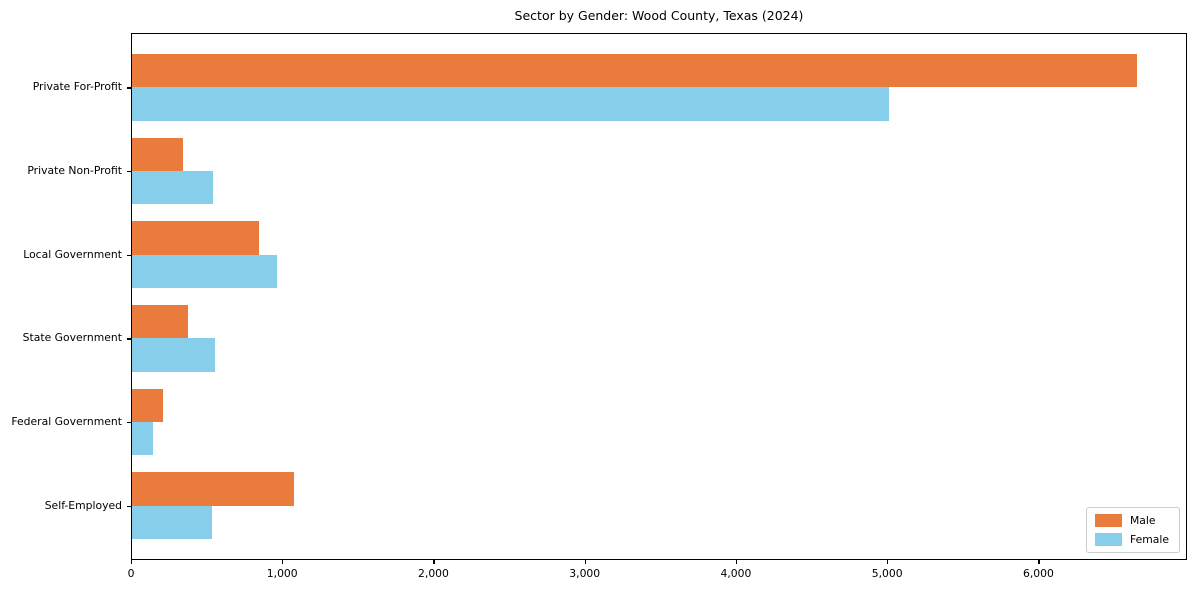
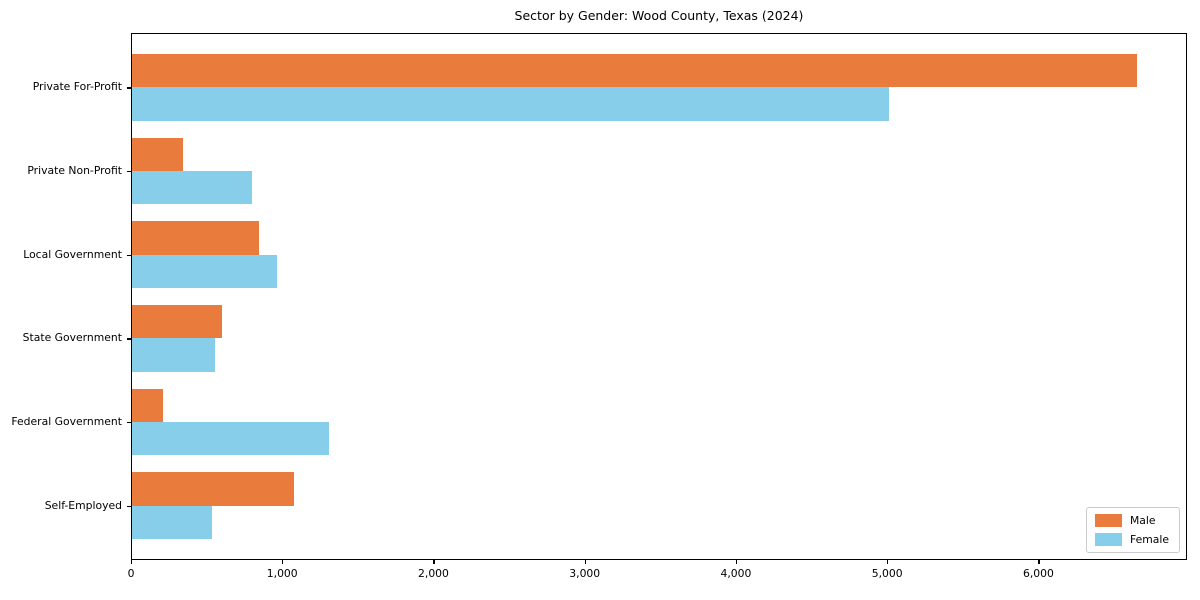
Female/Private Non-Profit: 540 -> 800
Male/State Government: 380 -> 600
Female/Federal Government: 140 -> 1310
